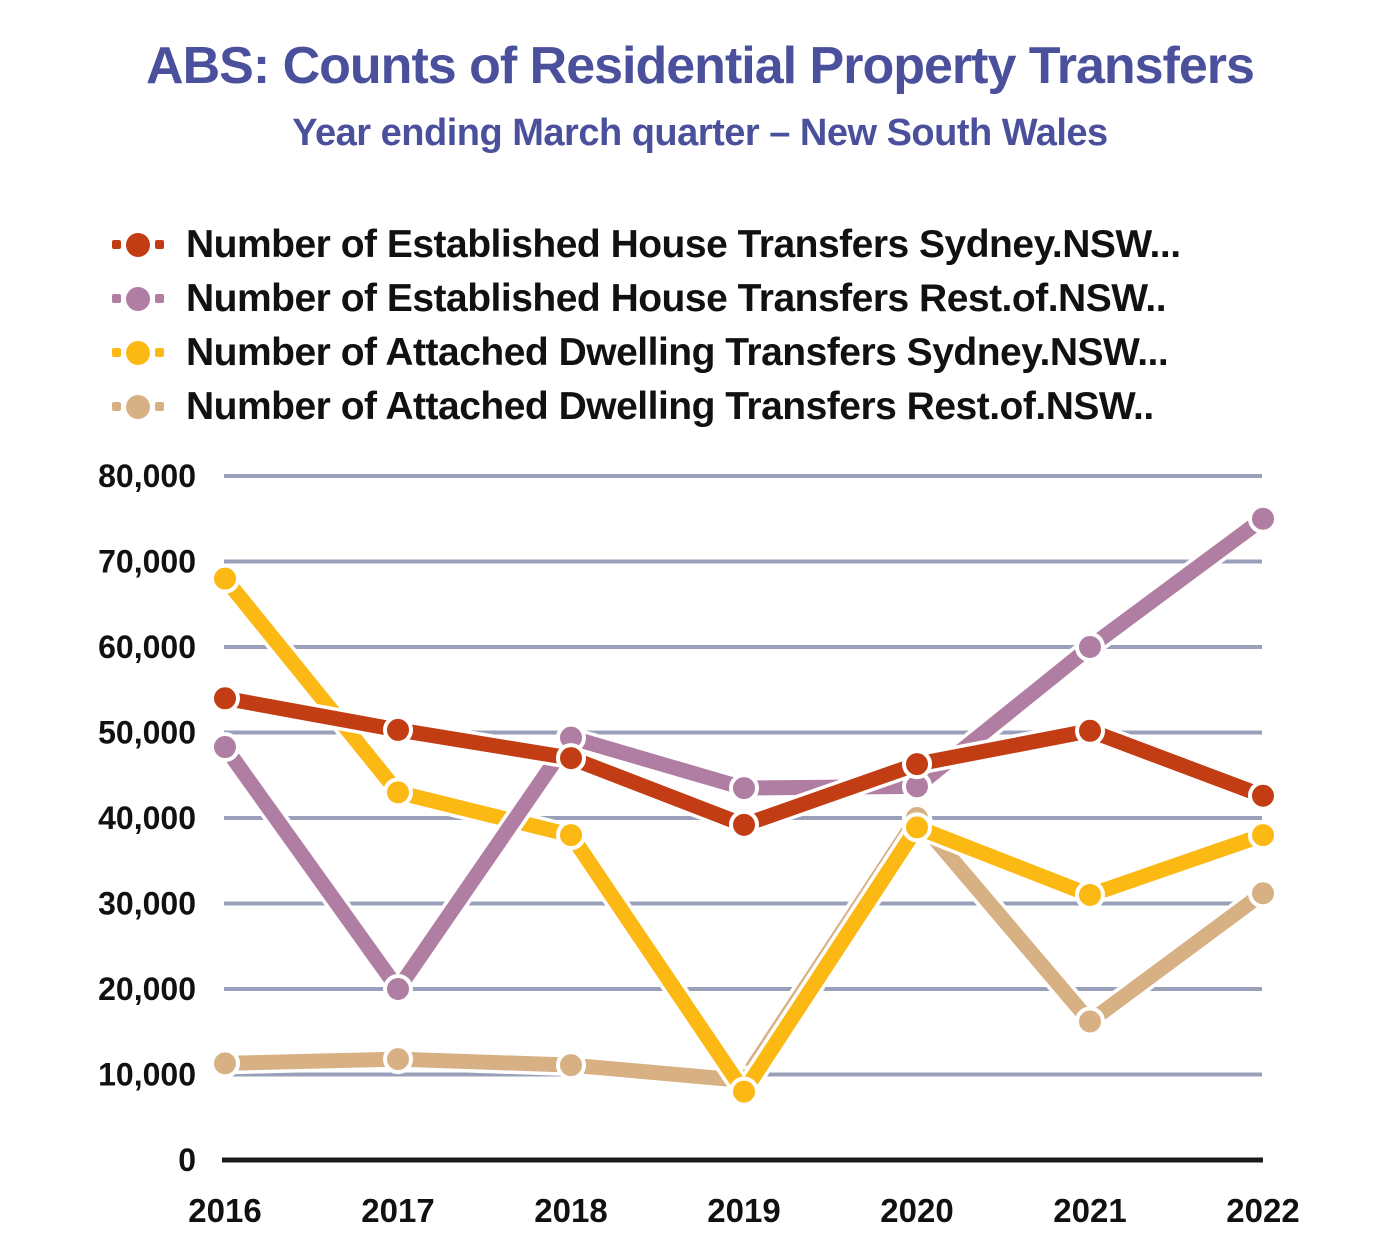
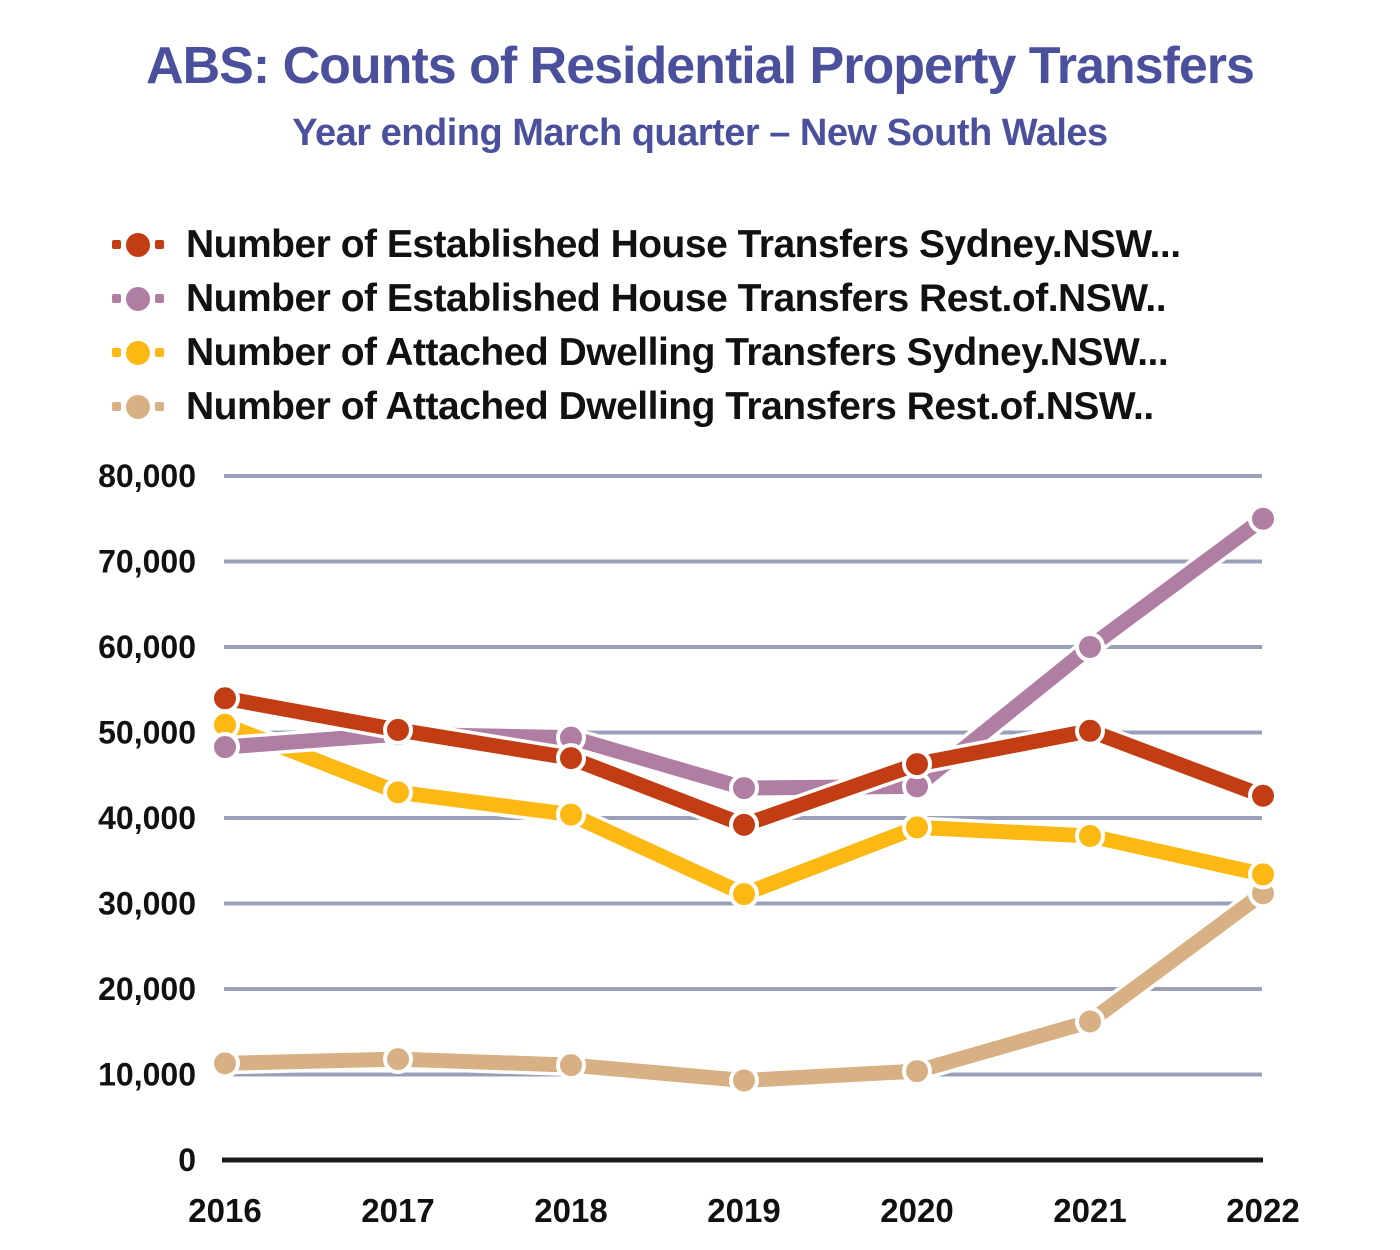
Number of Attached Dwelling Transfers Sydney.NSW.../2016: 68000 -> 51000
Number of Established House Transfers Rest.of.NSW../2017: 20000 -> 50000
Number of Attached Dwelling Transfers Sydney.NSW.../2018: 38000 -> 40000
Number of Attached Dwelling Transfers Sydney.NSW.../2019: 8000 -> 31000
Number of Attached Dwelling Transfers Rest.of.NSW../2020: 40000 -> 10000
Number of Attached Dwelling Transfers Sydney.NSW.../2021: 31000 -> 38000
Number of Attached Dwelling Transfers Sydney.NSW.../2022: 38000 -> 33000
